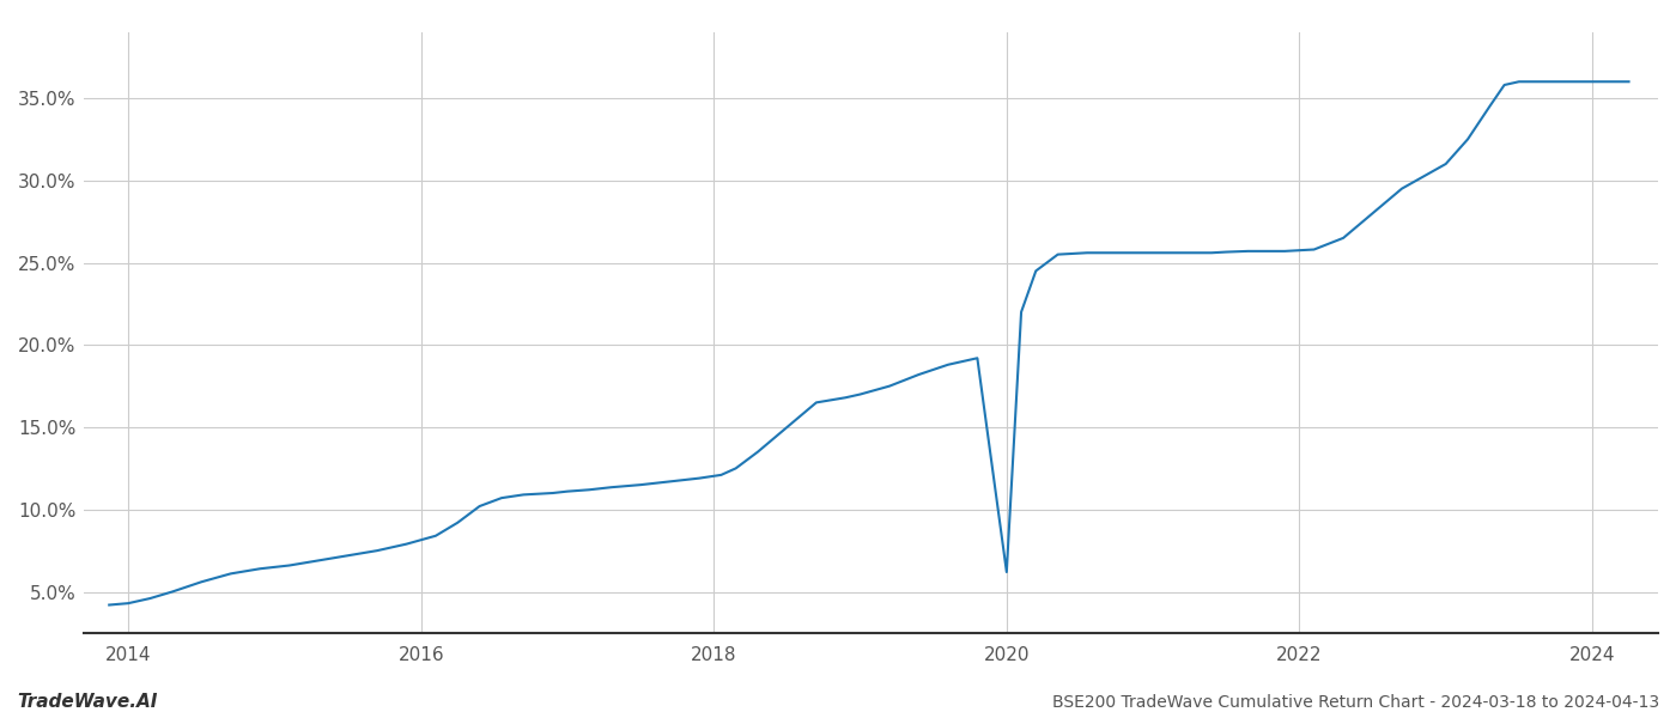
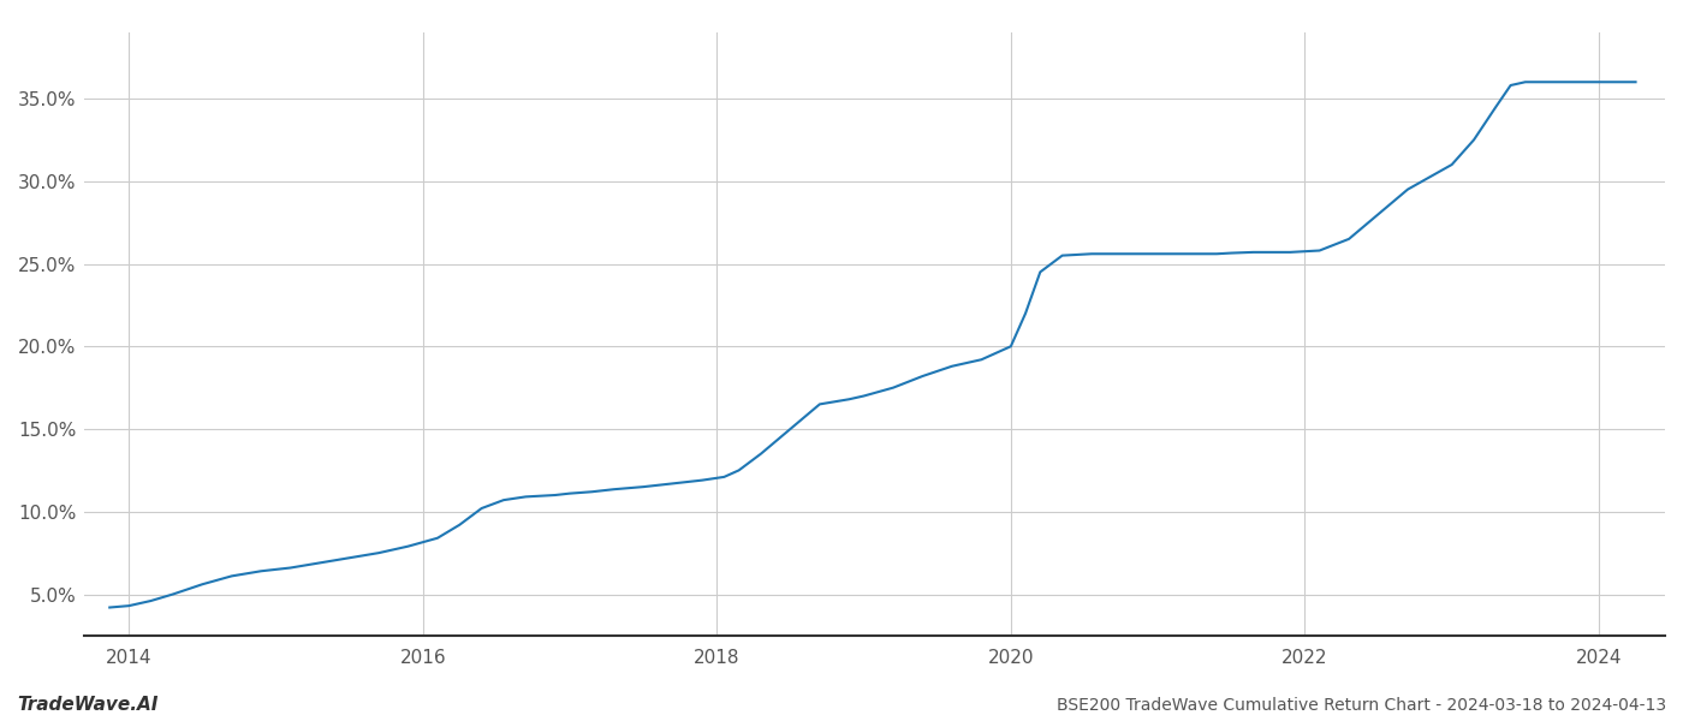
2020: 6.2% -> 20.0%
